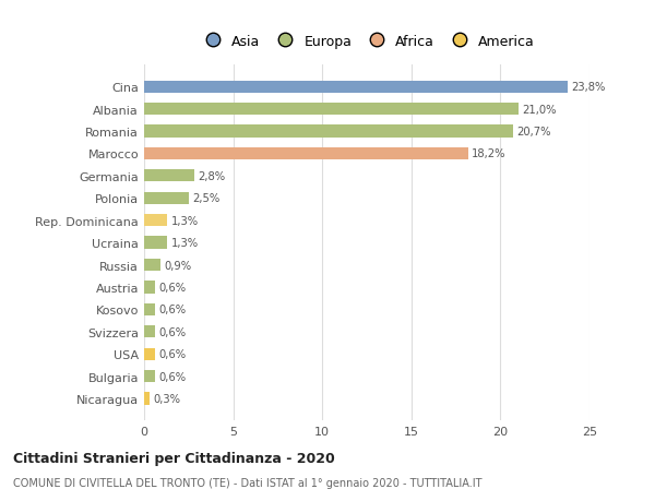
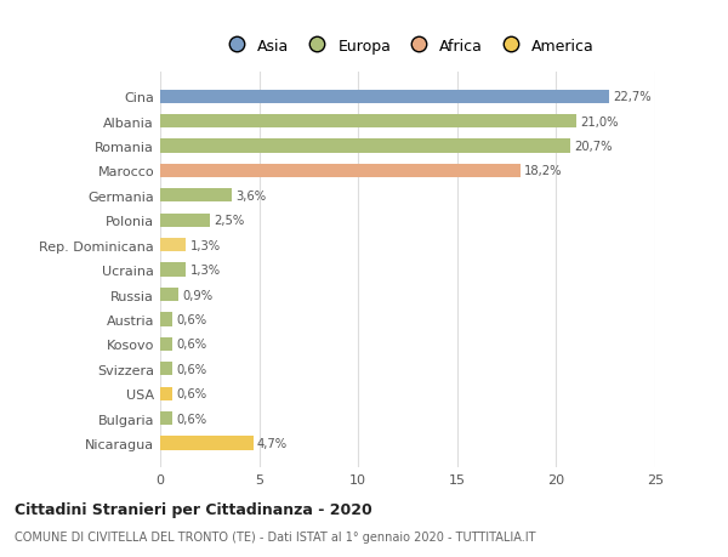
Cina: 23,8% -> 22,7%
Germania: 2,8% -> 3,6%
Nicaragua: 0,3% -> 4,7%
